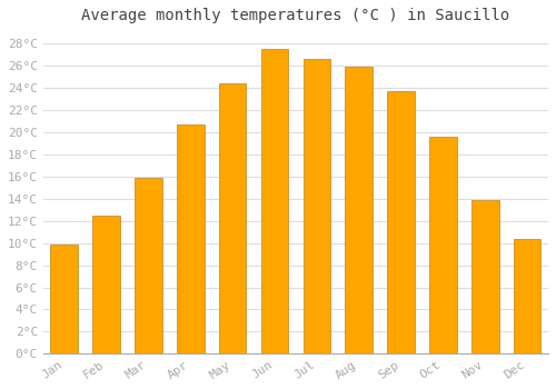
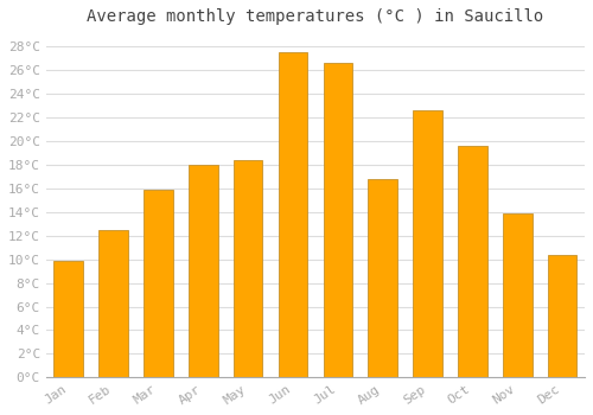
Apr: 20.7°C -> 18.0°C
May: 24.4°C -> 18.4°C
Aug: 25.9°C -> 16.8°C
Sep: 23.7°C -> 22.6°C
